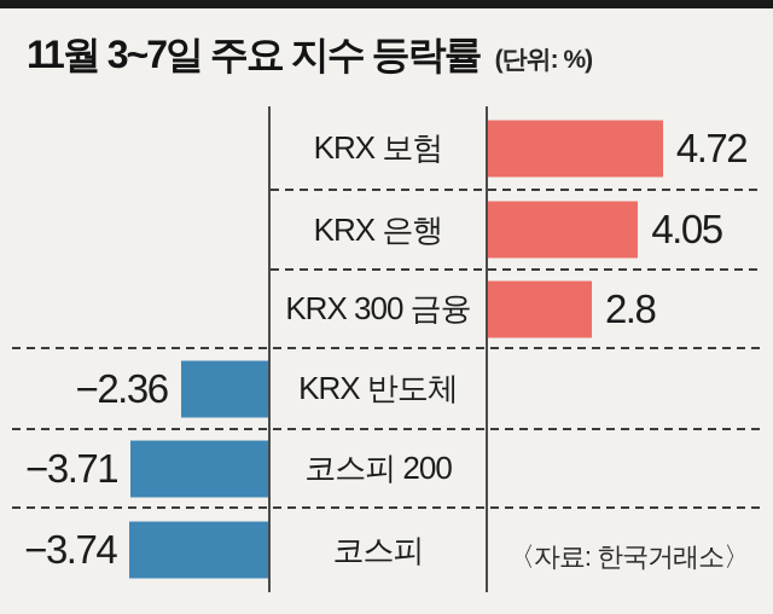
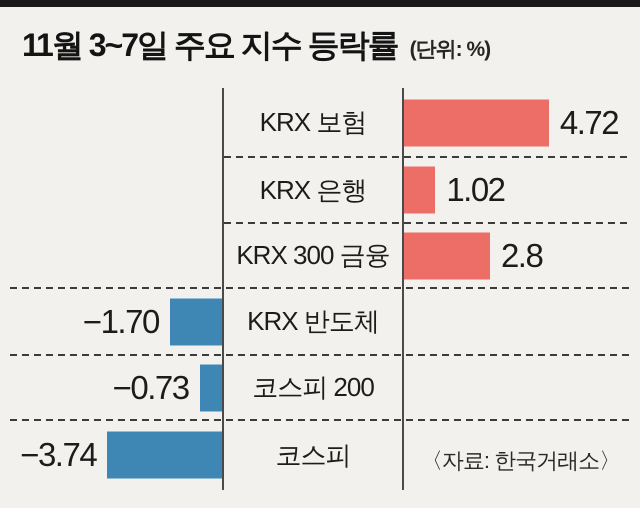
KRX 은행: 4.05 -> 1.02
KRX 반도체: −2.36 -> −1.70
코스피 200: −3.71 -> −0.73
